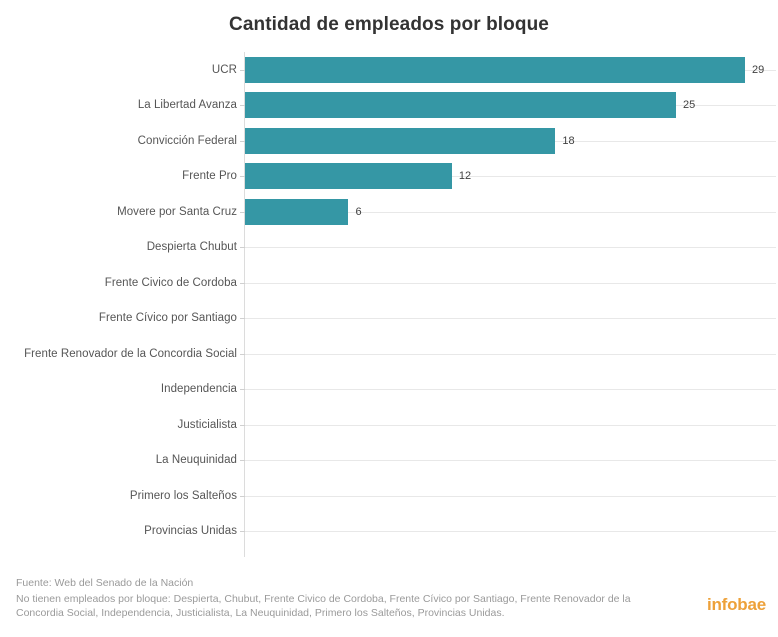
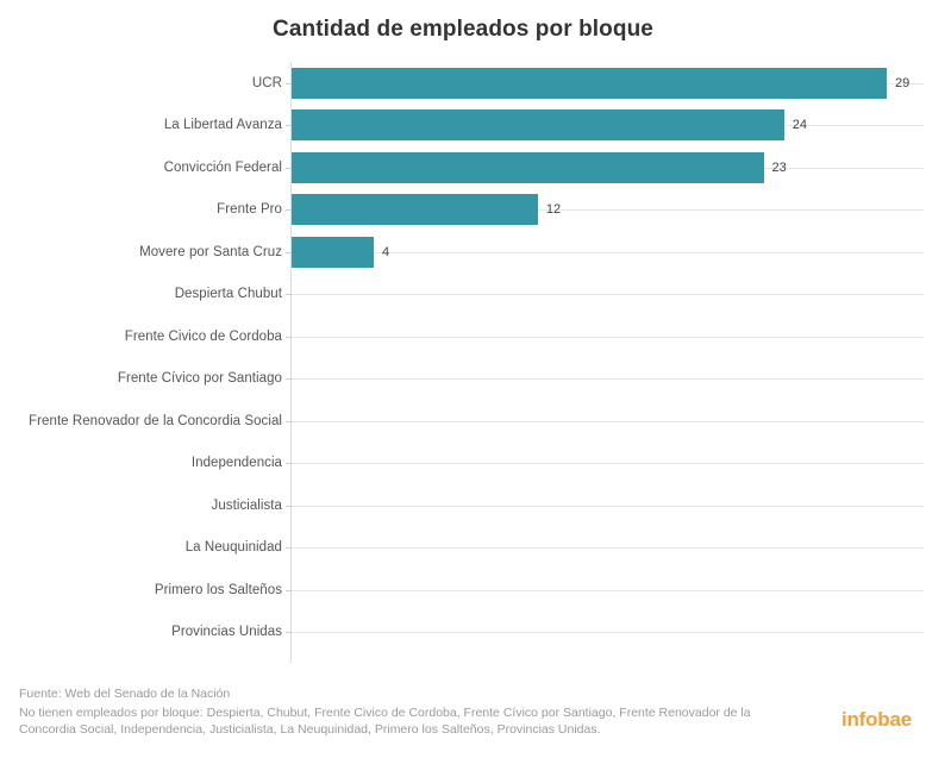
La Libertad Avanza: 25 -> 24
Convicción Federal: 18 -> 23
Movere por Santa Cruz: 6 -> 4
